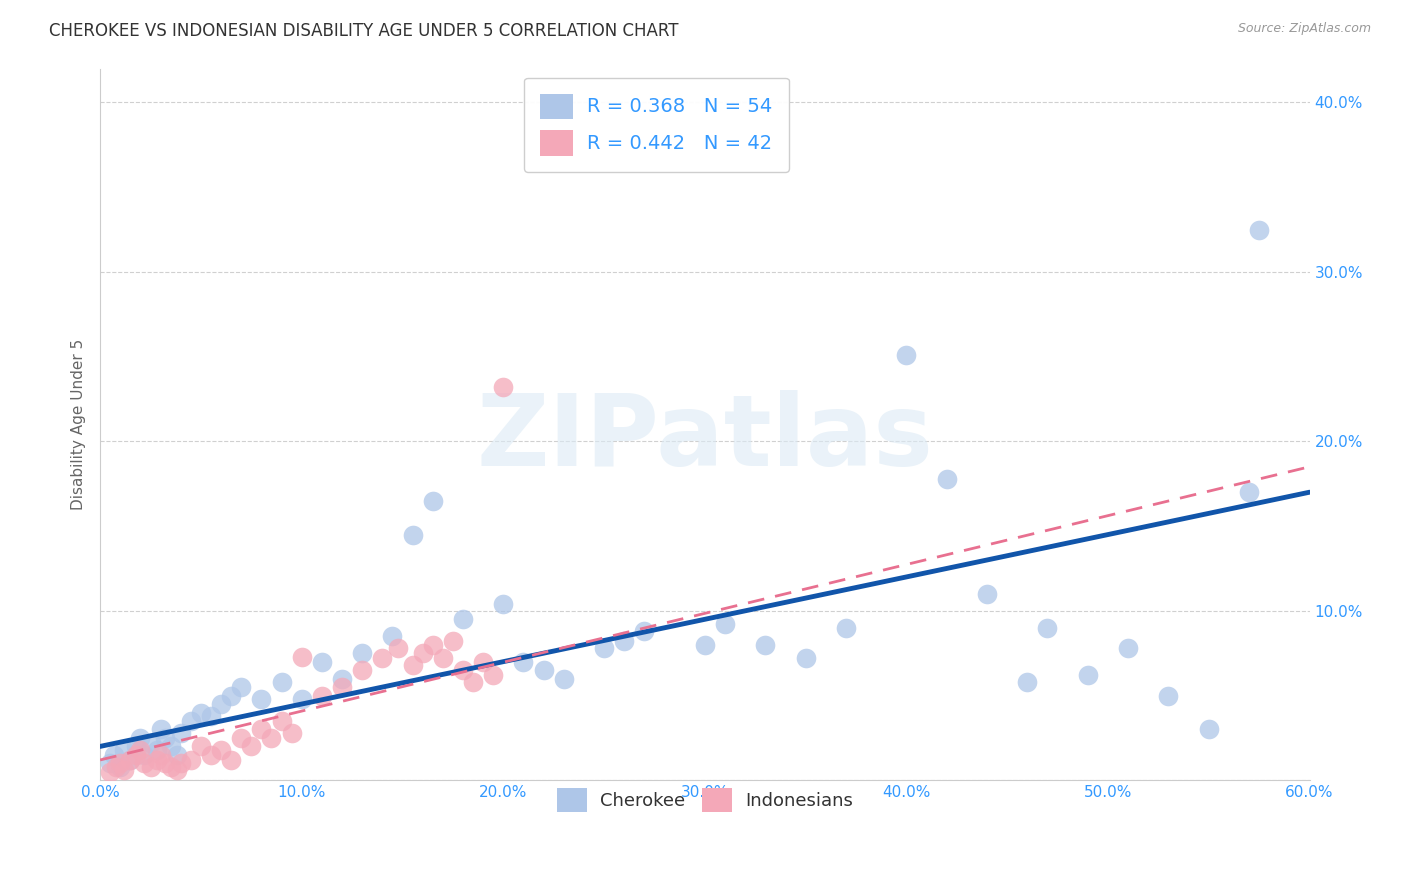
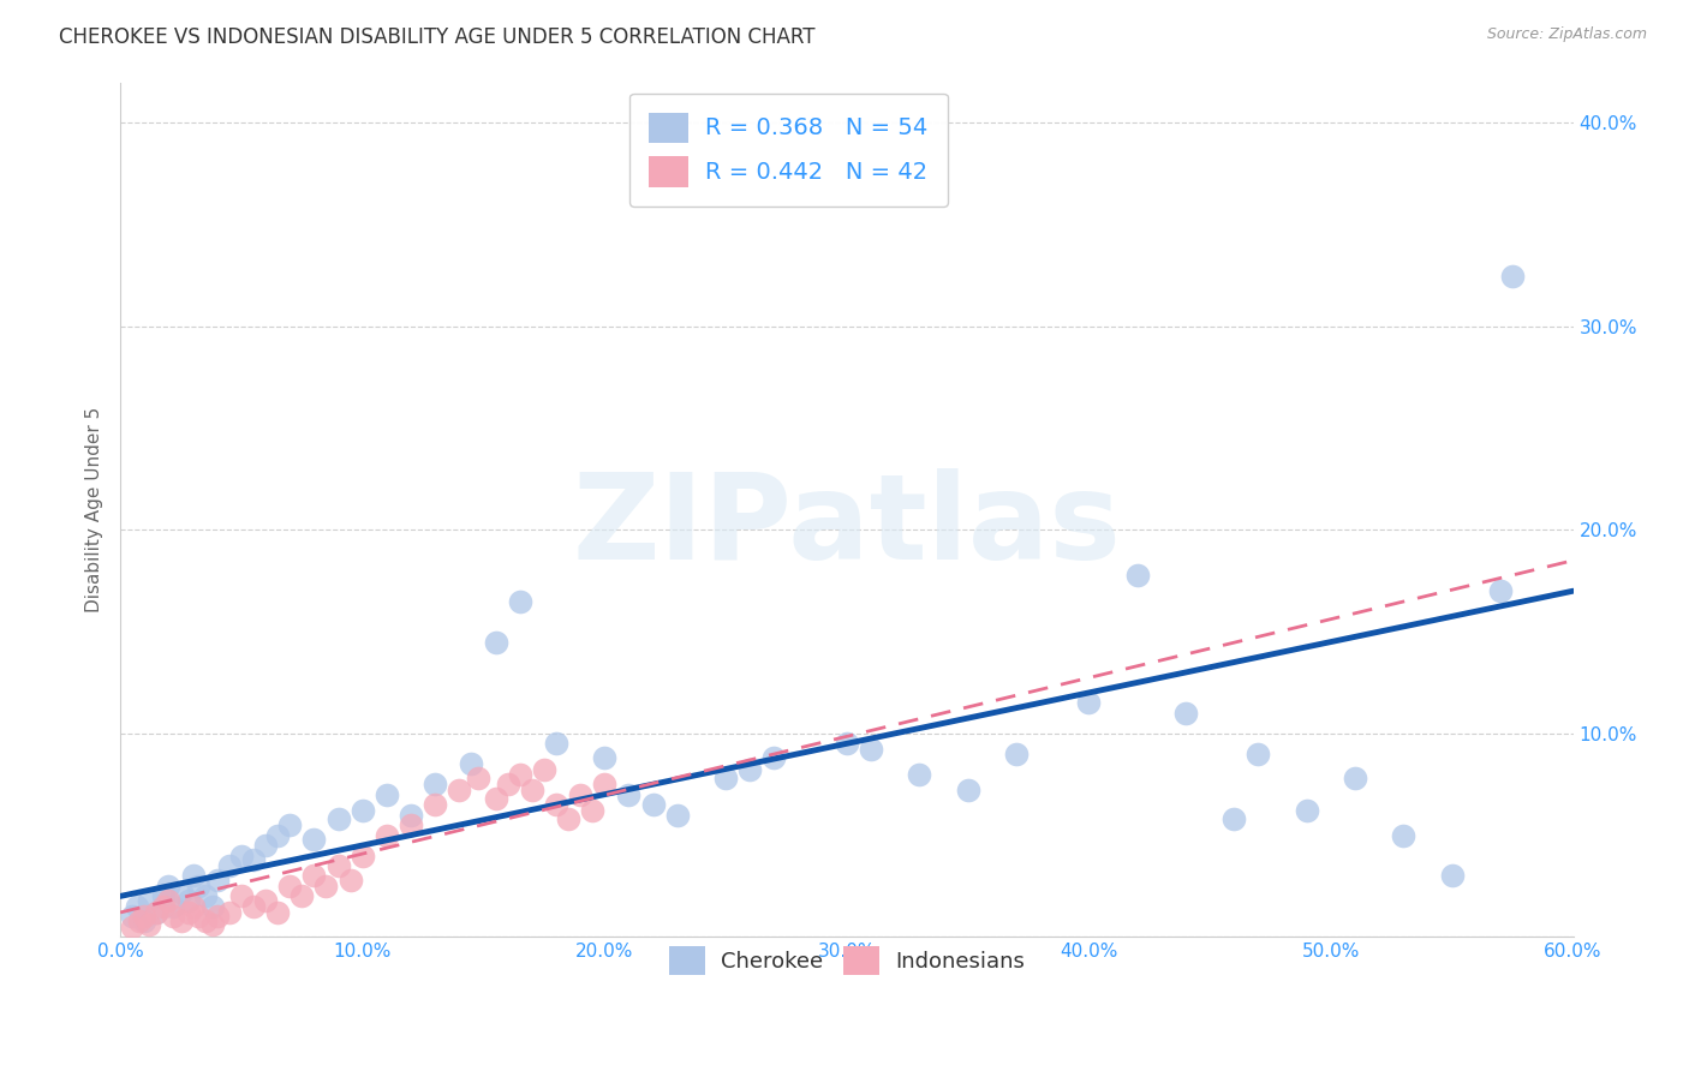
Cherokee/10.0%: 4.8% -> 6.2%
Indonesians/10.0%: 7.3% -> 4.0%
Cherokee/20.0%: 10.4% -> 8.8%
Indonesians/20.0%: 23.2% -> 7.5%
Cherokee/30.0%: 8.0% -> 9.5%
Cherokee/40.0%: 25.1% -> 11.5%
